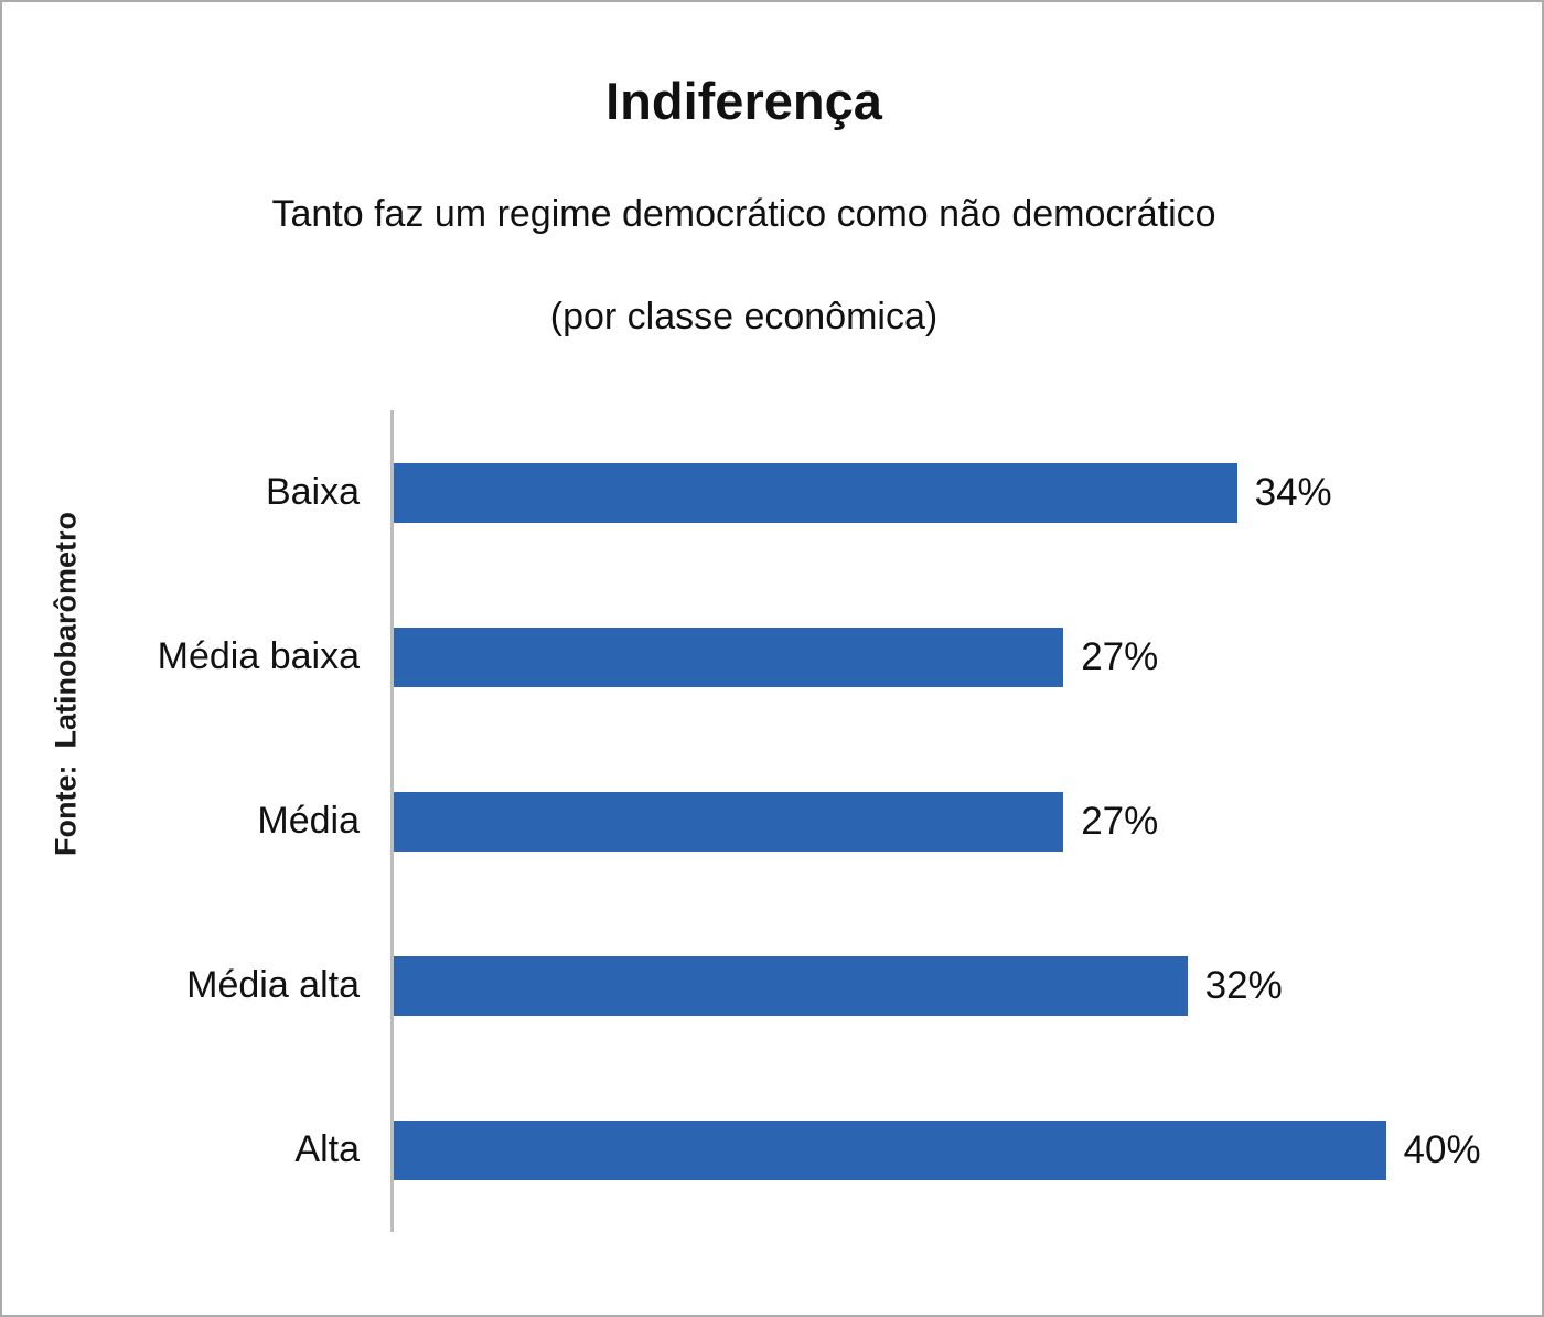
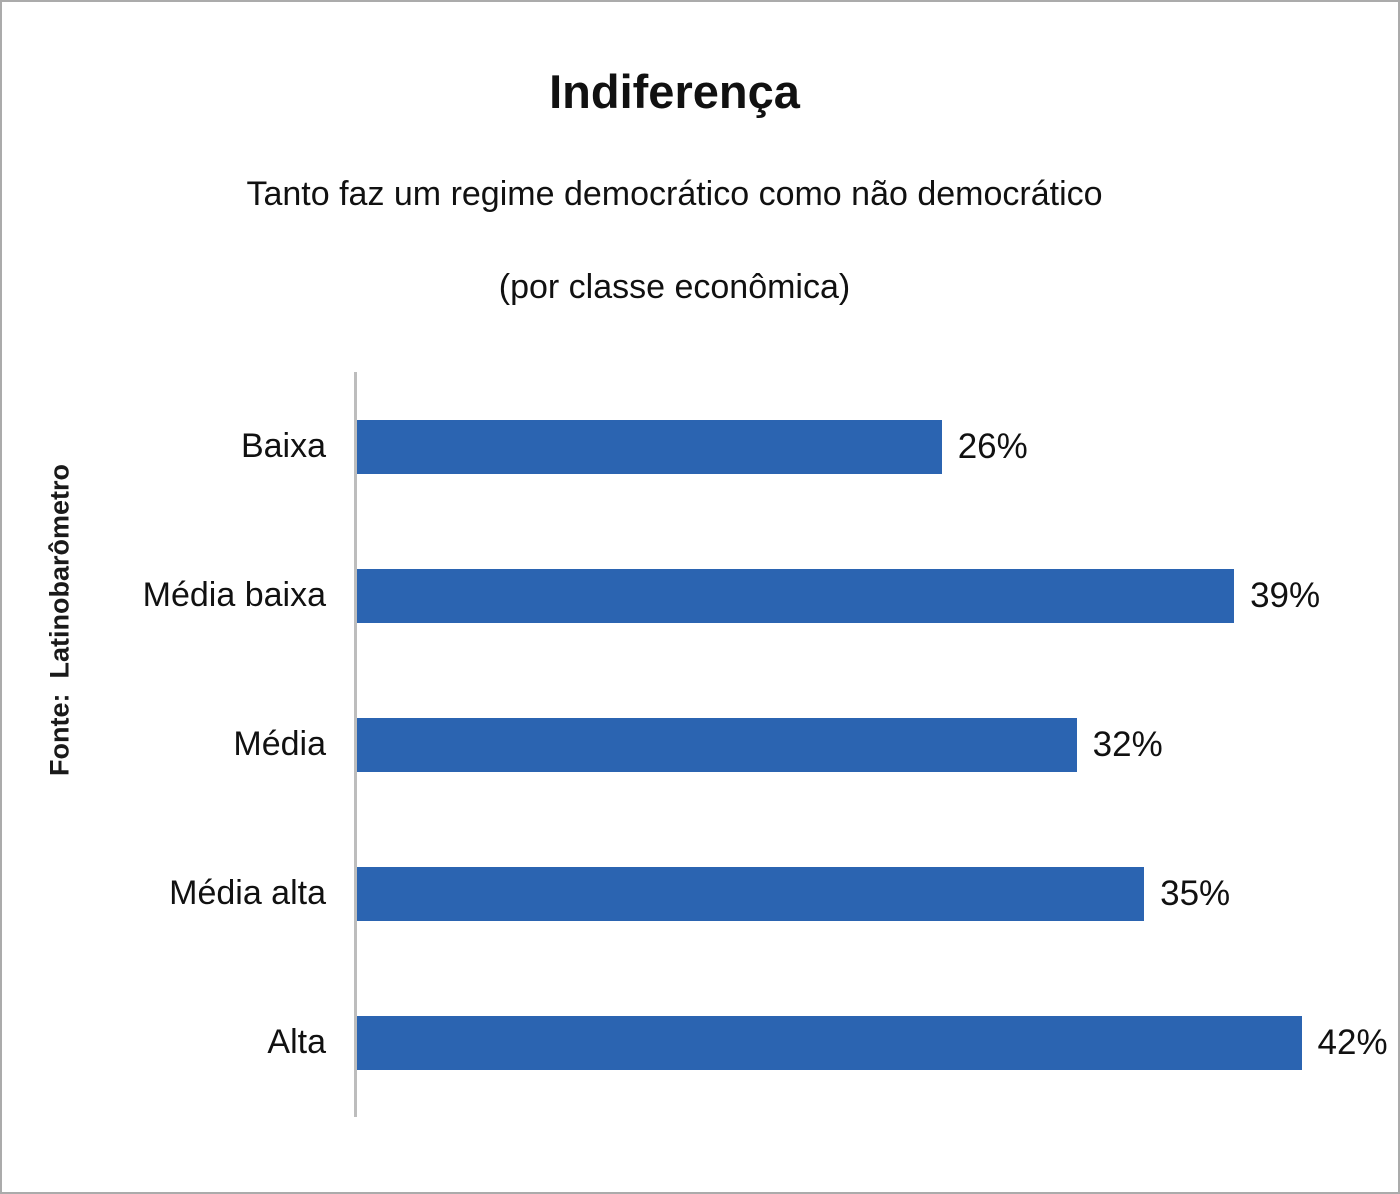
Baixa: 34% -> 26%
Média baixa: 27% -> 39%
Média: 27% -> 32%
Média alta: 32% -> 35%
Alta: 40% -> 42%
